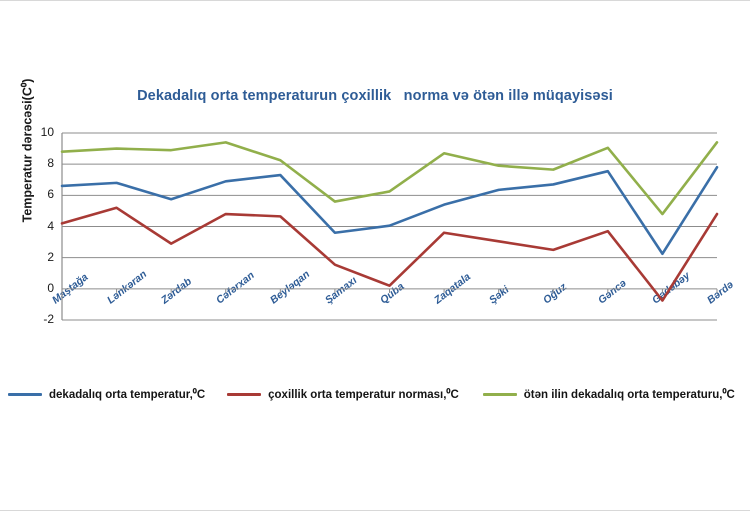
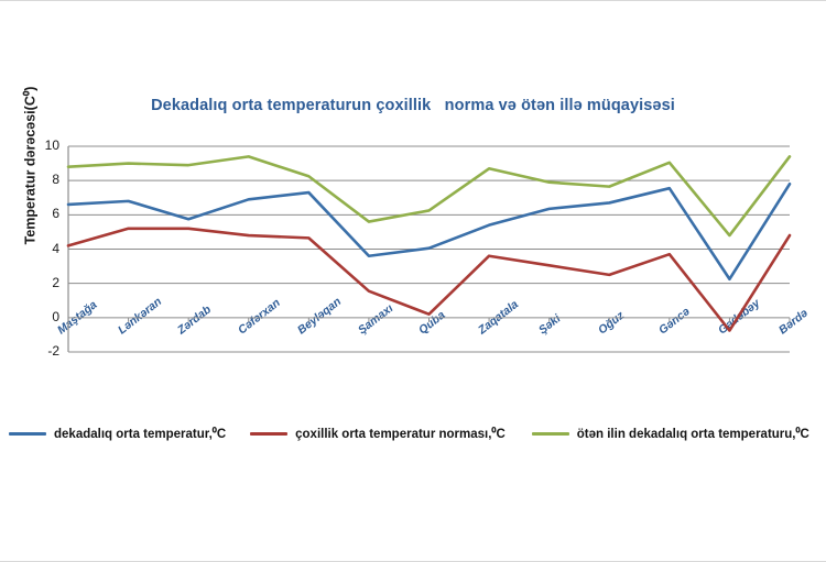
çoxillik orta temperatur norması,⁰C/Zərdab: 2.9 -> 5.2
